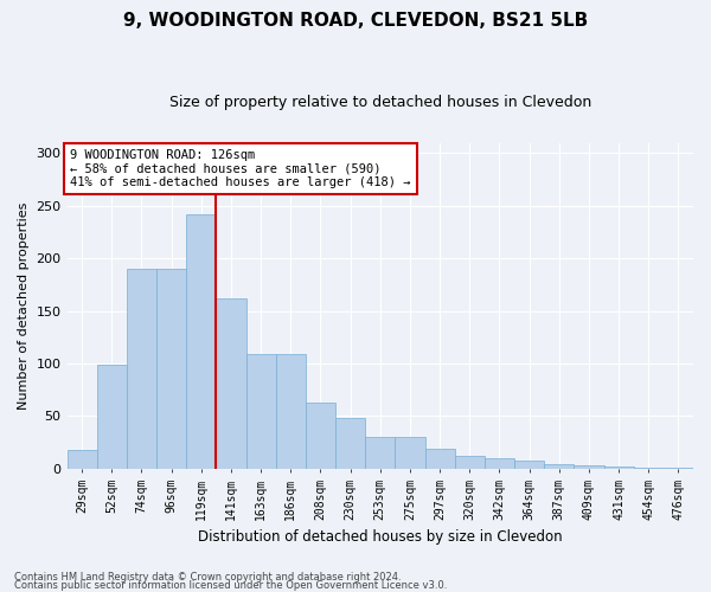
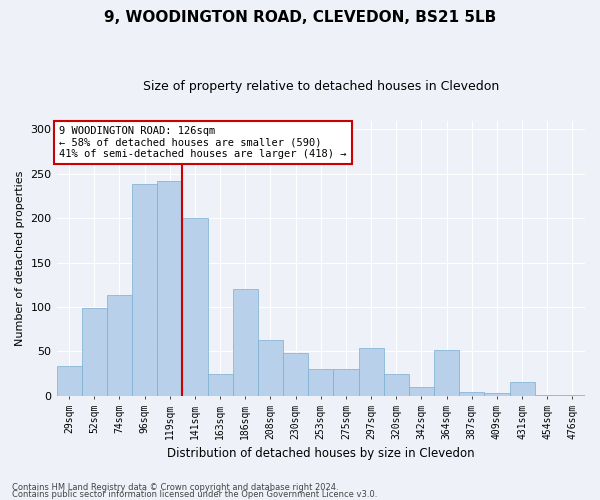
29sqm: 18 -> 34
74sqm: 190 -> 114
96sqm: 190 -> 238
141sqm: 162 -> 200
163sqm: 109 -> 24
186sqm: 109 -> 120
297sqm: 19 -> 54
320sqm: 12 -> 24
364sqm: 8 -> 52
431sqm: 2 -> 16
